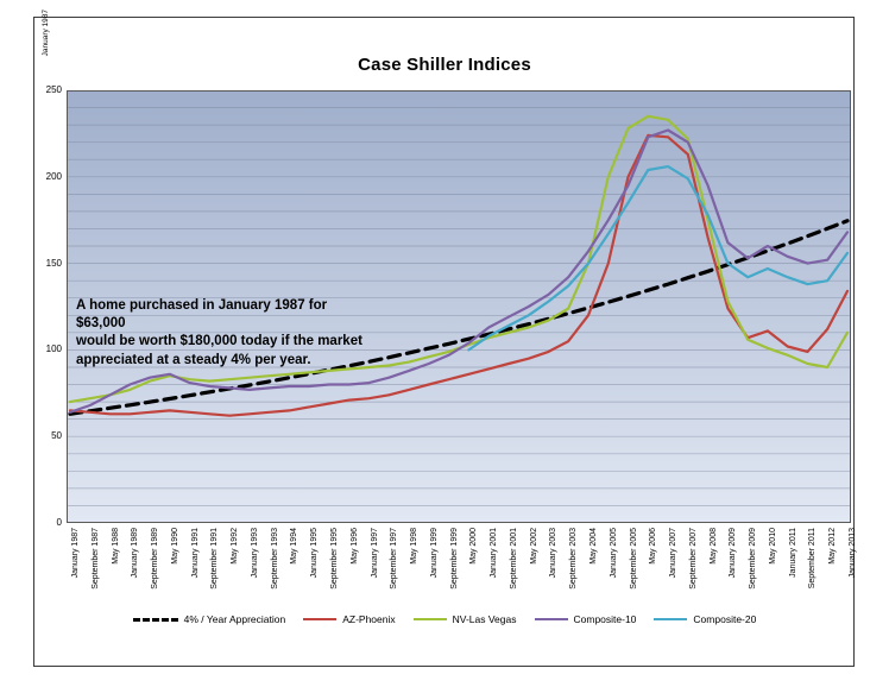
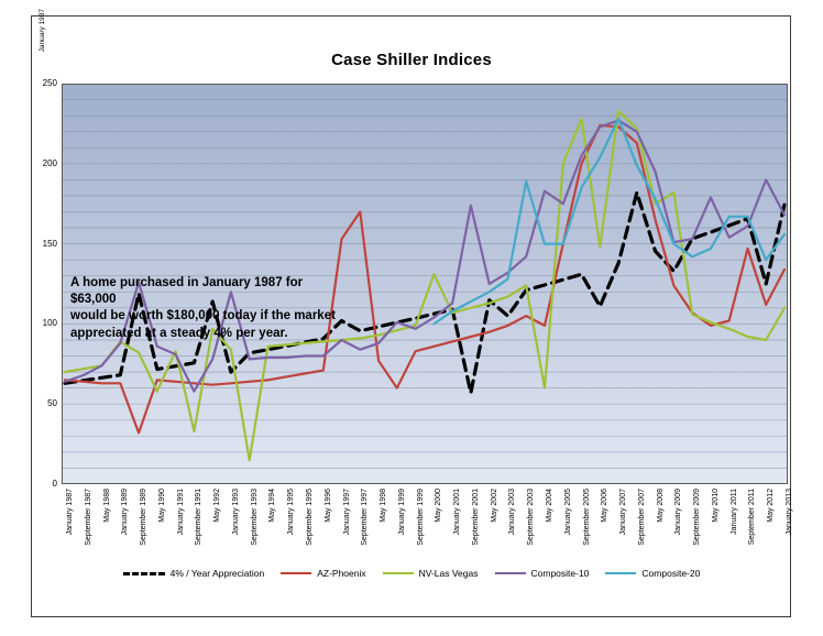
NV-Las Vegas/January 1989: 77 -> 89
Composite-10/January 1989: 80 -> 88
4% / Year Appreciation/September 1989: 70 -> 119
AZ-Phoenix/September 1989: 64 -> 32
Composite-10/September 1989: 84 -> 126
NV-Las Vegas/May 1990: 85 -> 58
NV-Las Vegas/September 1991: 82 -> 33
Composite-10/September 1991: 79 -> 58
4% / Year Appreciation/May 1992: 78 -> 114
NV-Las Vegas/May 1992: 83 -> 97
4% / Year Appreciation/January 1993: 80 -> 70
Composite-10/January 1993: 77 -> 120
NV-Las Vegas/September 1993: 85 -> 15
4% / Year Appreciation/January 1997: 93 -> 102
AZ-Phoenix/January 1997: 72 -> 153
Composite-10/January 1997: 81 -> 90
AZ-Phoenix/September 1997: 74 -> 170
AZ-Phoenix/January 1999: 80 -> 60
Composite-10/January 1999: 92 -> 101
NV-Las Vegas/May 2000: 103 -> 131
4% / Year Appreciation/September 2001: 112 -> 57
Composite-10/September 2001: 119 -> 174
4% / Year Appreciation/January 2003: 118 -> 105
Composite-20/September 2003: 137 -> 189
AZ-Phoenix/May 2004: 120 -> 99
NV-Las Vegas/May 2004: 150 -> 60
Composite-10/May 2004: 157 -> 183
Composite-20/January 2005: 167 -> 150
Composite-10/September 2005: 195 -> 205
4% / Year Appreciation/May 2006: 134 -> 111
NV-Las Vegas/May 2006: 235 -> 148
Composite-20/January 2007: 206 -> 228
4% / Year Appreciation/September 2007: 142 -> 182
4% / Year Appreciation/January 2009: 149 -> 133
NV-Las Vegas/January 2009: 128 -> 182
Composite-10/January 2009: 162 -> 151
AZ-Phoenix/May 2010: 111 -> 99
Composite-10/May 2010: 160 -> 179
Composite-20/January 2011: 142 -> 167
AZ-Phoenix/September 2011: 99 -> 147
Composite-10/September 2011: 150 -> 161
Composite-20/September 2011: 138 -> 167
4% / Year Appreciation/May 2012: 170 -> 125
Composite-10/May 2012: 152 -> 190
